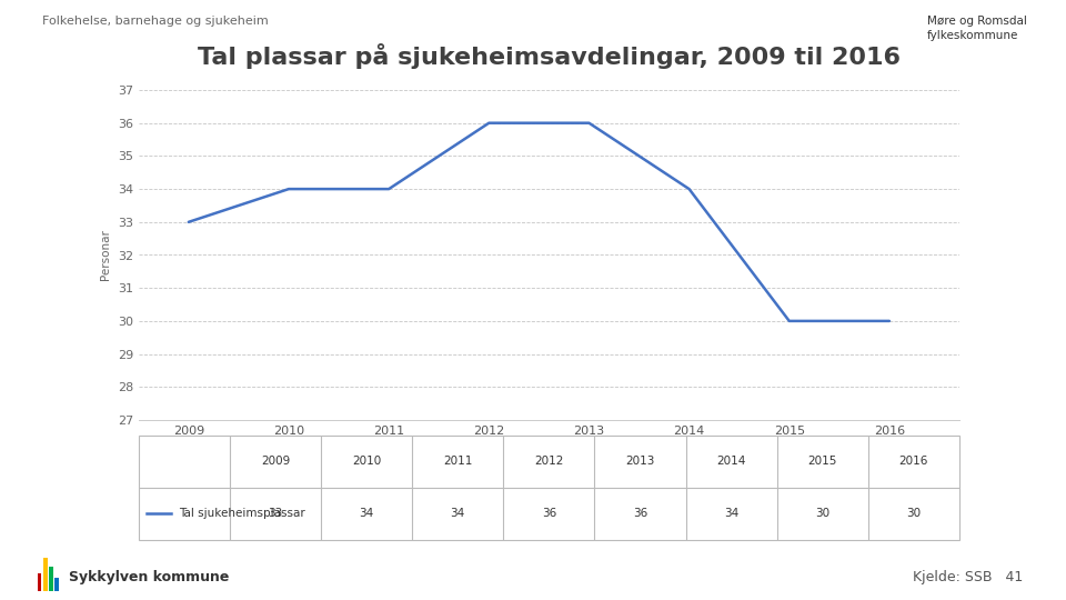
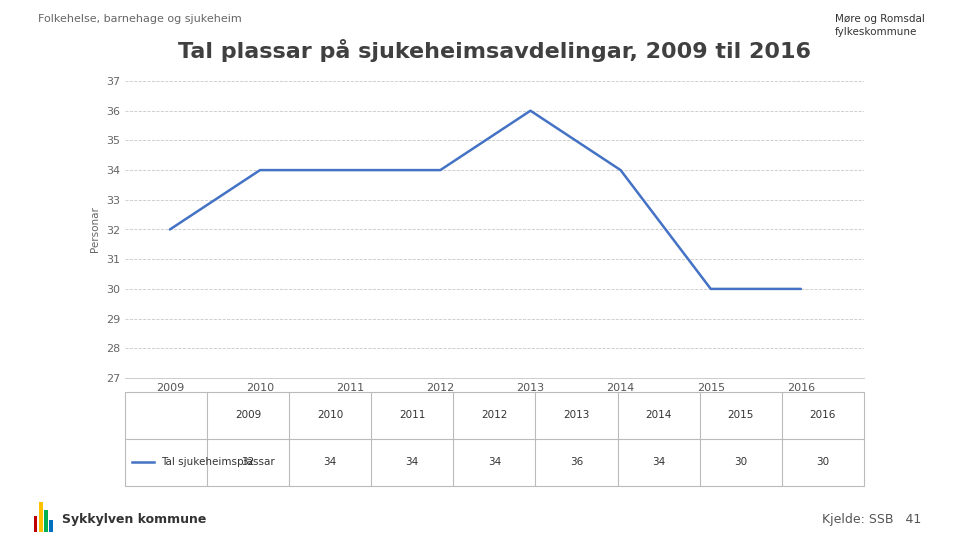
2009: 33 -> 32
2012: 36 -> 34
